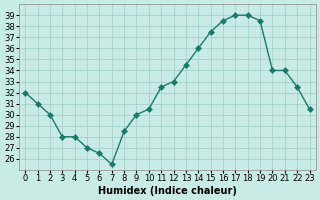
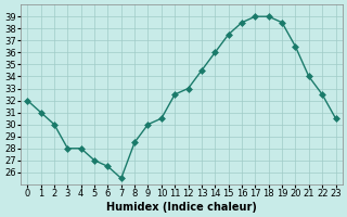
20: 34.0 -> 36.5
